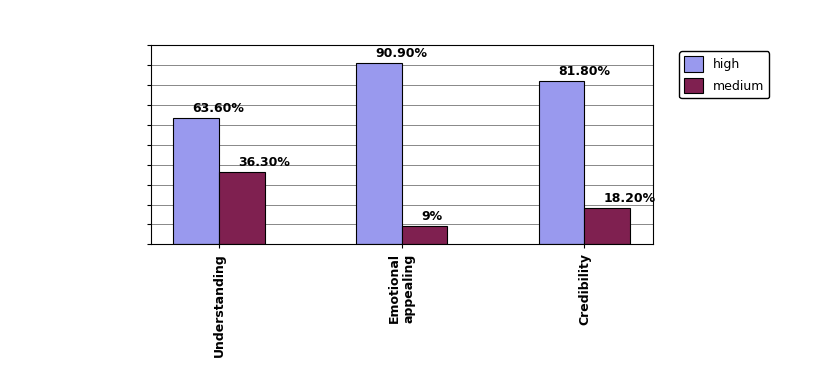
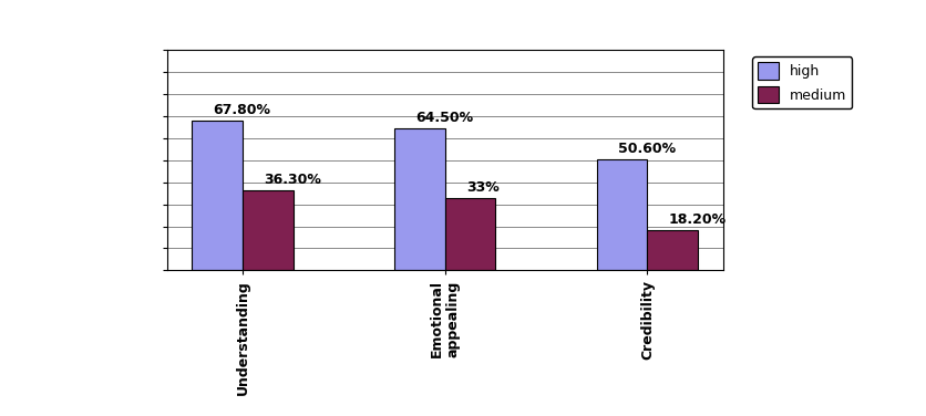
high/Understanding: 63.60% -> 67.80%
high/Emotional appealing: 90.90% -> 64.50%
medium/Emotional appealing: 9% -> 33%
high/Credibility: 81.80% -> 50.60%
